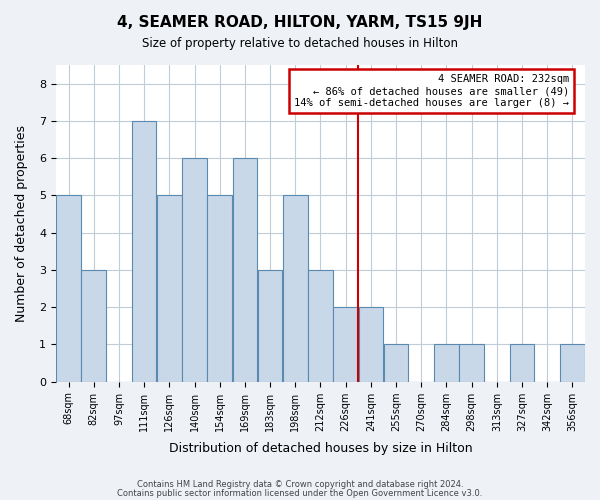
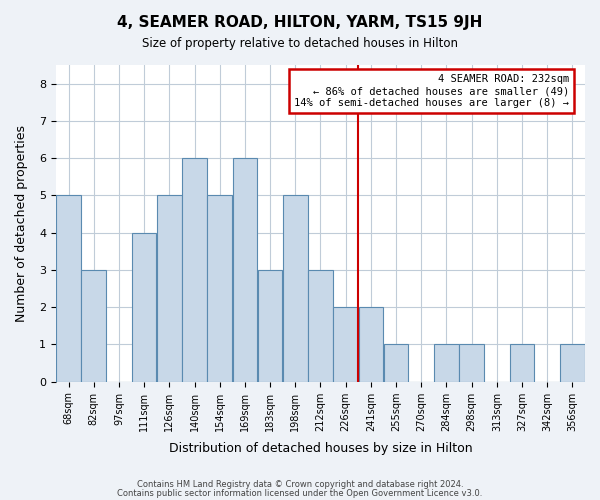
111sqm: 7 -> 4
